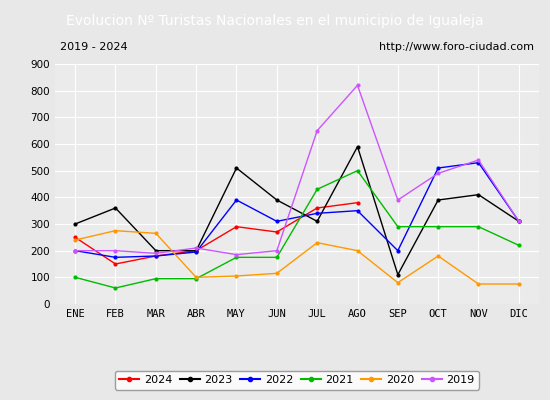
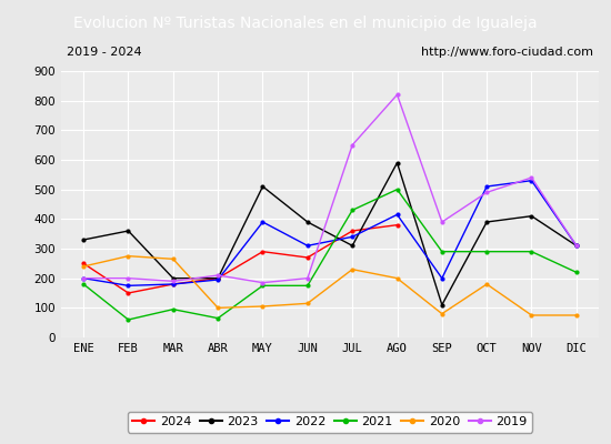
2023/ENE: 300 -> 330
2021/ENE: 100 -> 180
2021/ABR: 95 -> 65
2022/AGO: 350 -> 415
